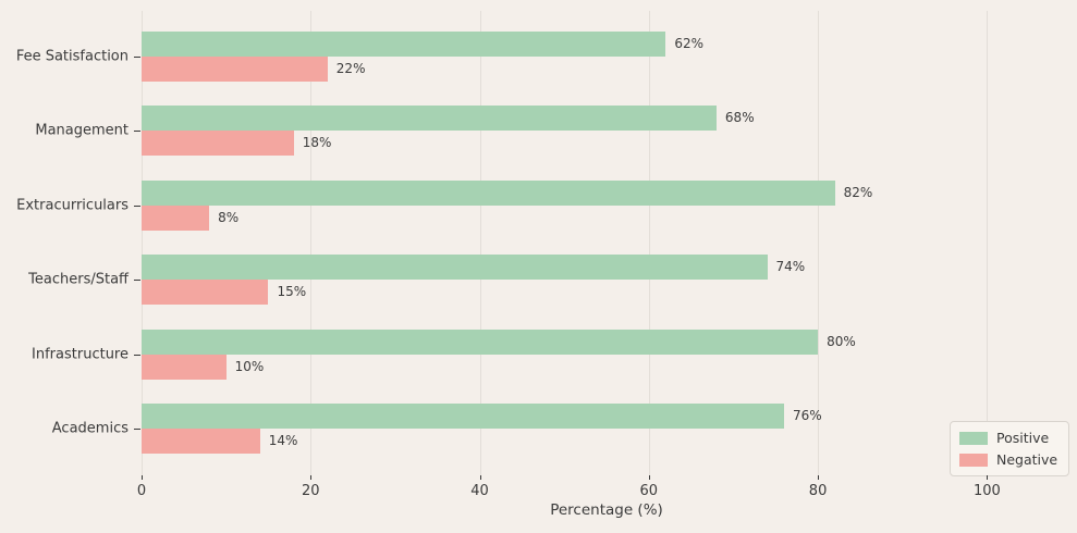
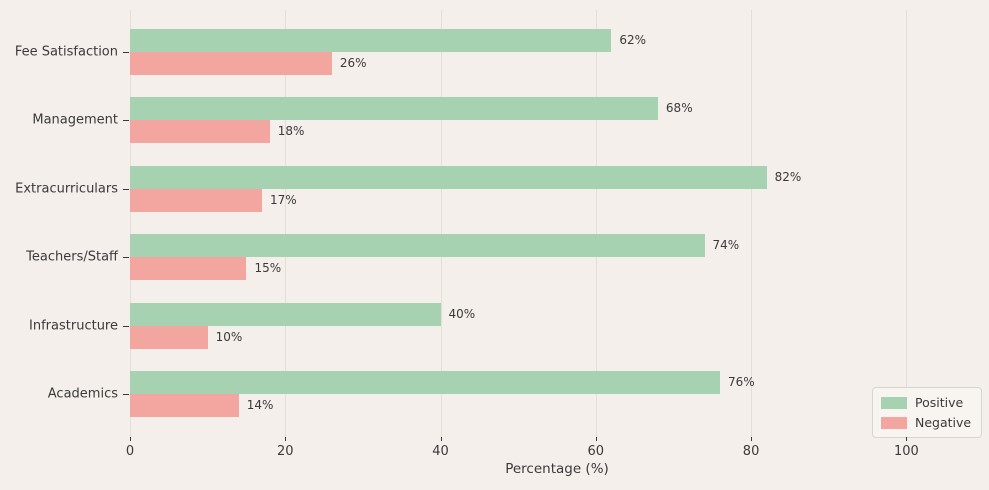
Negative/Fee Satisfaction: 22% -> 26%
Negative/Extracurriculars: 8% -> 17%
Positive/Infrastructure: 80% -> 40%
